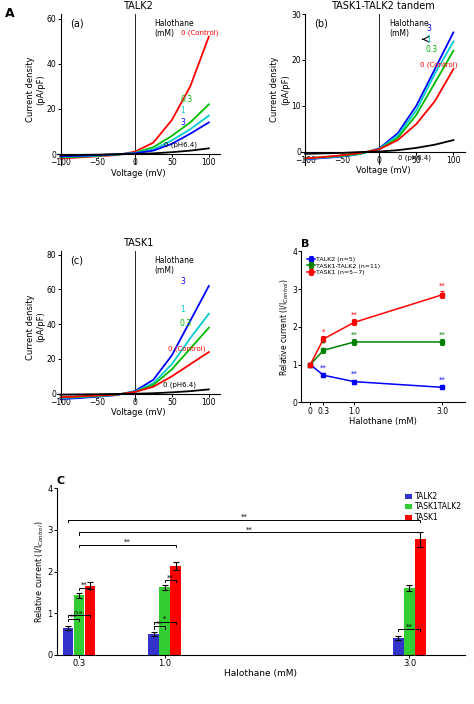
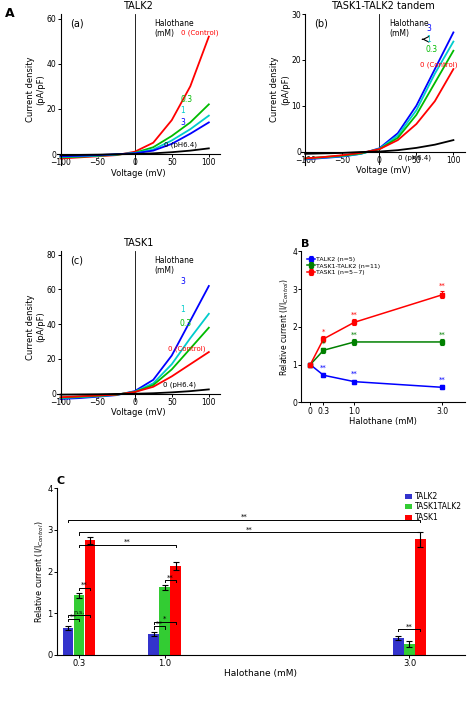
C/TASK1/0.3: 1.66 -> 2.75
C/TASK1TALK2/3.0: 1.60 -> 0.25
